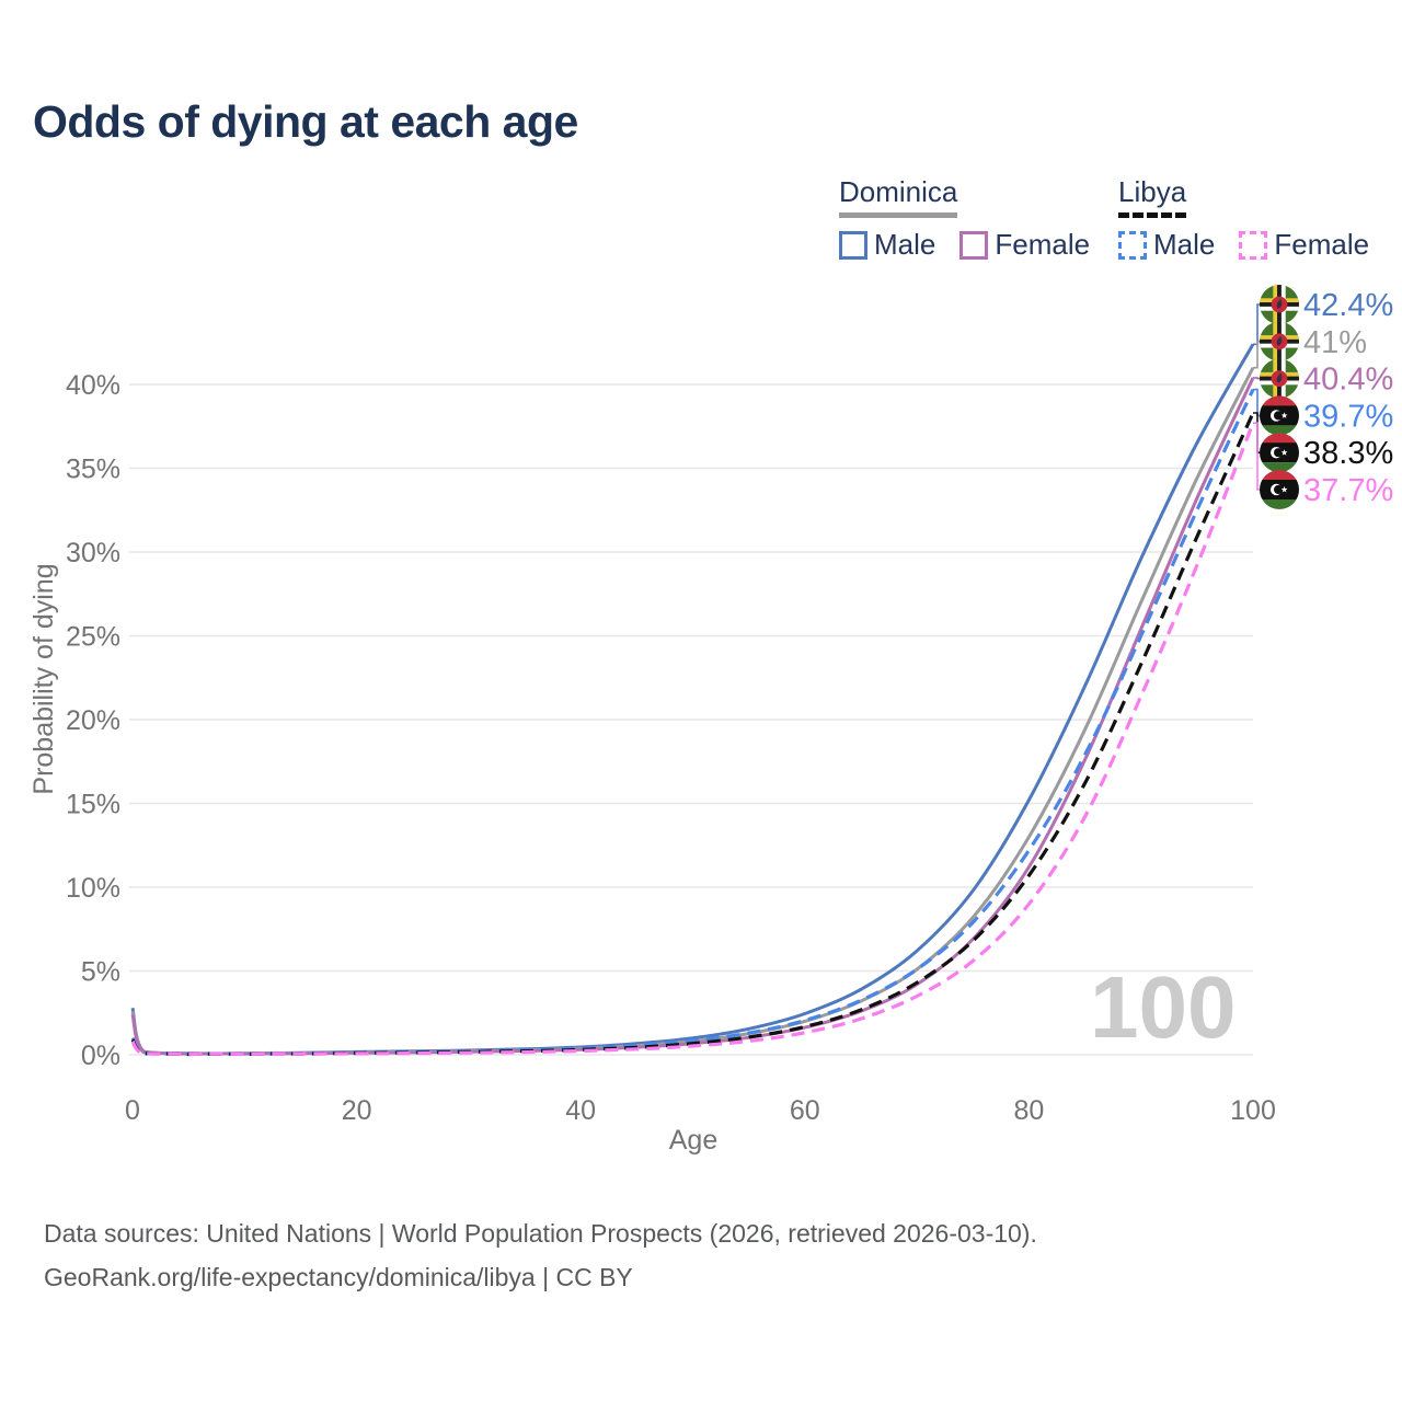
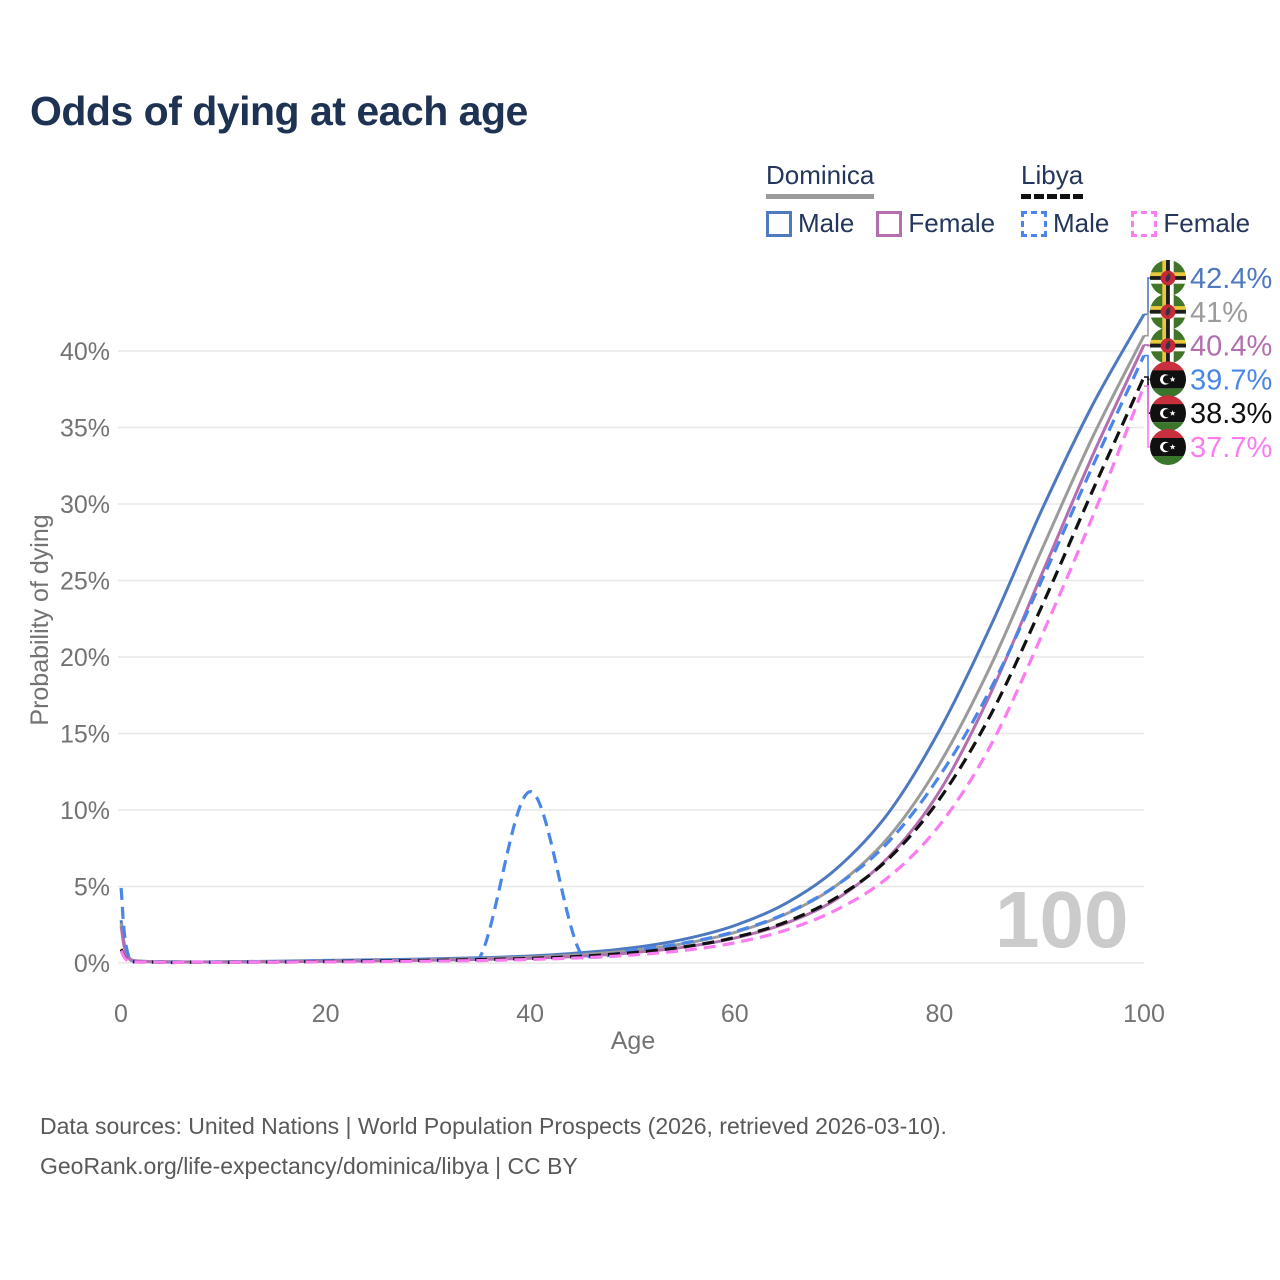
Libya Male/0: 1.0% -> 4.9%
Libya Male/40: 0.4% -> 11.2%
